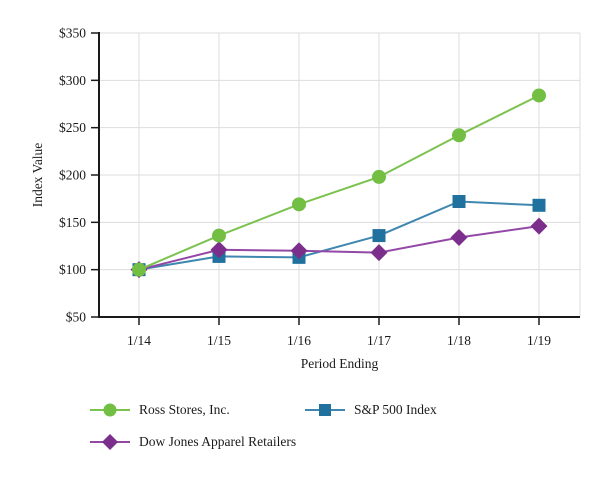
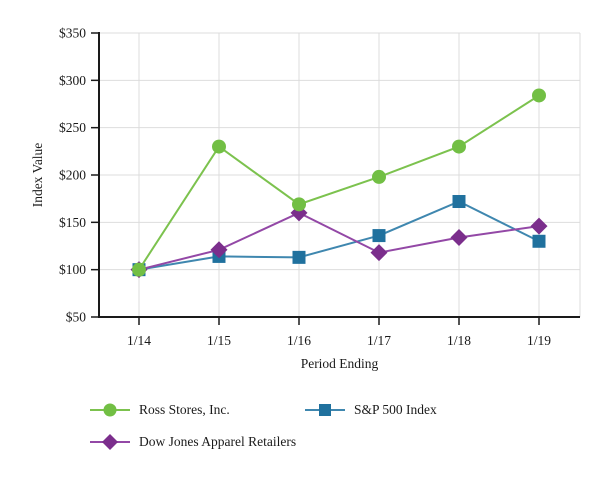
Ross Stores, Inc./1/15: $140 -> $230
Dow Jones Apparel Retailers/1/16: $120 -> $160
Ross Stores, Inc./1/18: $240 -> $230
S&P 500 Index/1/19: $170 -> $130
